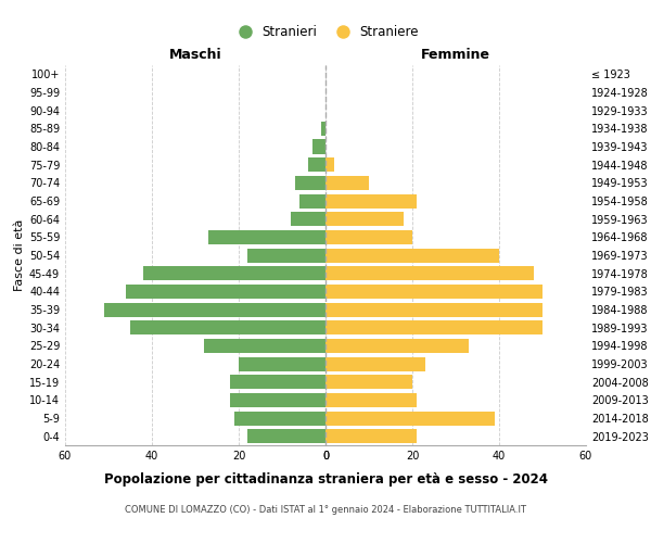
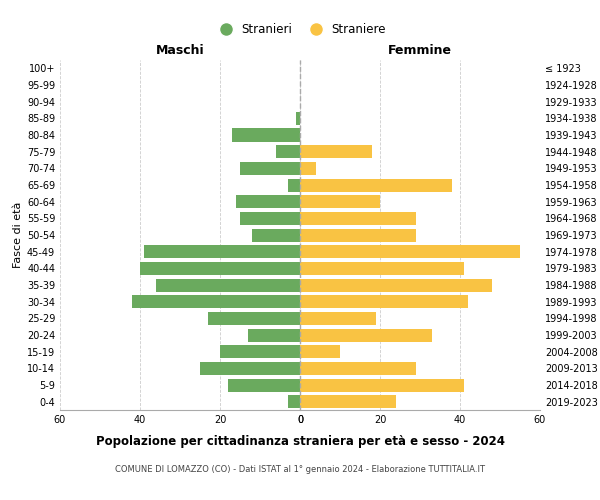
Maschi/80-84: 3 -> 17
Maschi/75-79: 4 -> 6
Maschi/70-74: 7 -> 15
Maschi/65-69: 6 -> 3
Maschi/60-64: 8 -> 16
Maschi/55-59: 27 -> 15
Maschi/50-54: 18 -> 12
Maschi/45-49: 42 -> 39
Maschi/40-44: 46 -> 40
Maschi/35-39: 51 -> 36
Maschi/30-34: 45 -> 42
Maschi/25-29: 28 -> 23
Maschi/20-24: 20 -> 13
Maschi/15-19: 22 -> 20
Maschi/10-14: 22 -> 25
Maschi/5-9: 21 -> 18
Maschi/0-4: 18 -> 3
Femmine/1944-1948: 2 -> 18
Femmine/1949-1953: 10 -> 4
Femmine/1954-1958: 21 -> 38
Femmine/1959-1963: 18 -> 20
Femmine/1964-1968: 20 -> 29
Femmine/1969-1973: 40 -> 29
Femmine/1974-1978: 48 -> 55
Femmine/1979-1983: 50 -> 41
Femmine/1984-1988: 50 -> 48
Femmine/1989-1993: 50 -> 42
Femmine/1994-1998: 33 -> 19
Femmine/1999-2003: 23 -> 33
Femmine/2004-2008: 20 -> 10
Femmine/2009-2013: 21 -> 29
Femmine/2014-2018: 39 -> 41
Femmine/2019-2023: 21 -> 24
